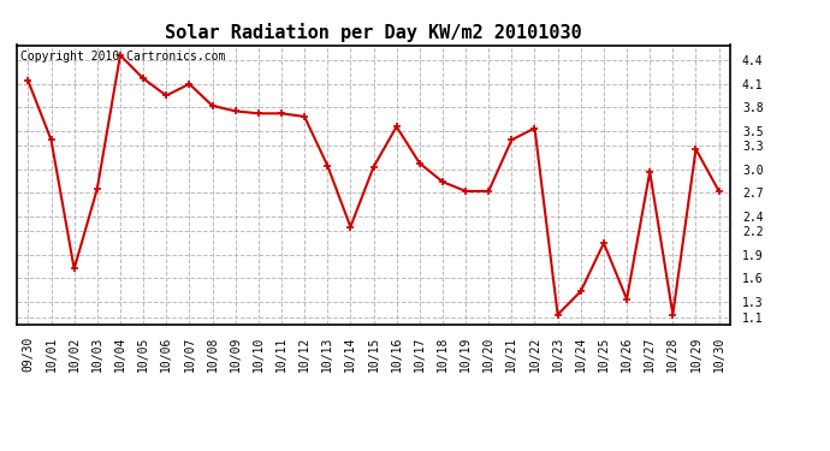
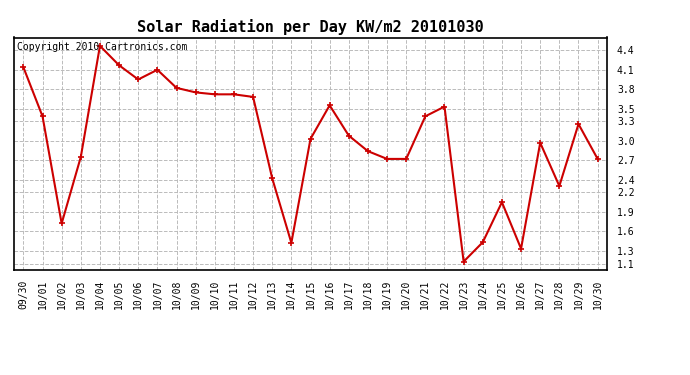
10/13: 3.05 -> 2.42
10/14: 2.26 -> 1.42
10/28: 1.13 -> 2.30
